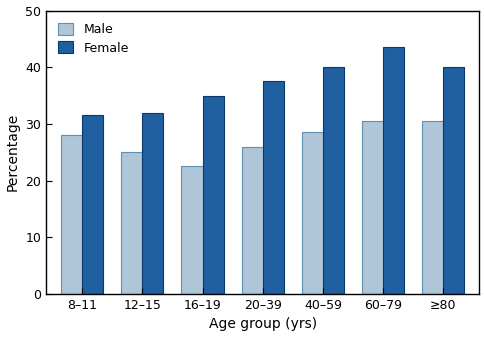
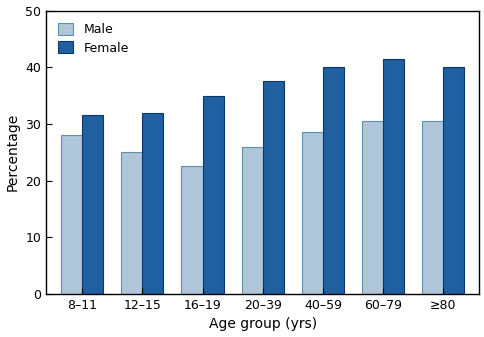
Female/60–79: 43.6 -> 41.5
